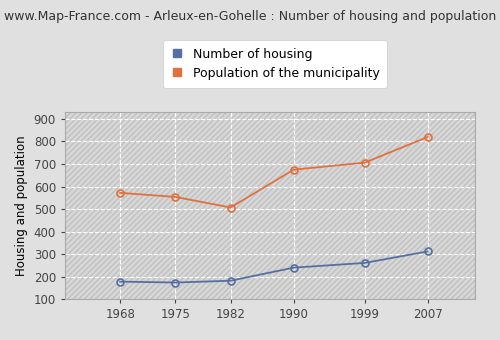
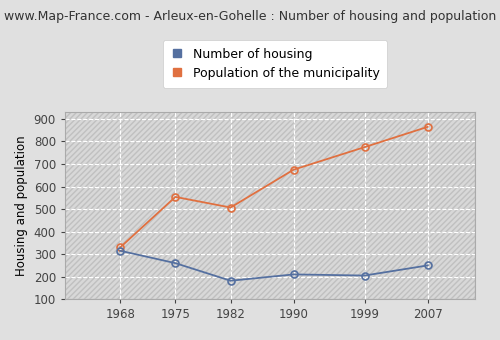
Number of housing/1968: 178 -> 315
Population of the municipality/1968: 572 -> 330
Number of housing/1975: 174 -> 260
Number of housing/1990: 240 -> 210
Number of housing/1999: 261 -> 205
Population of the municipality/1999: 706 -> 775
Number of housing/2007: 312 -> 250
Population of the municipality/2007: 820 -> 865
